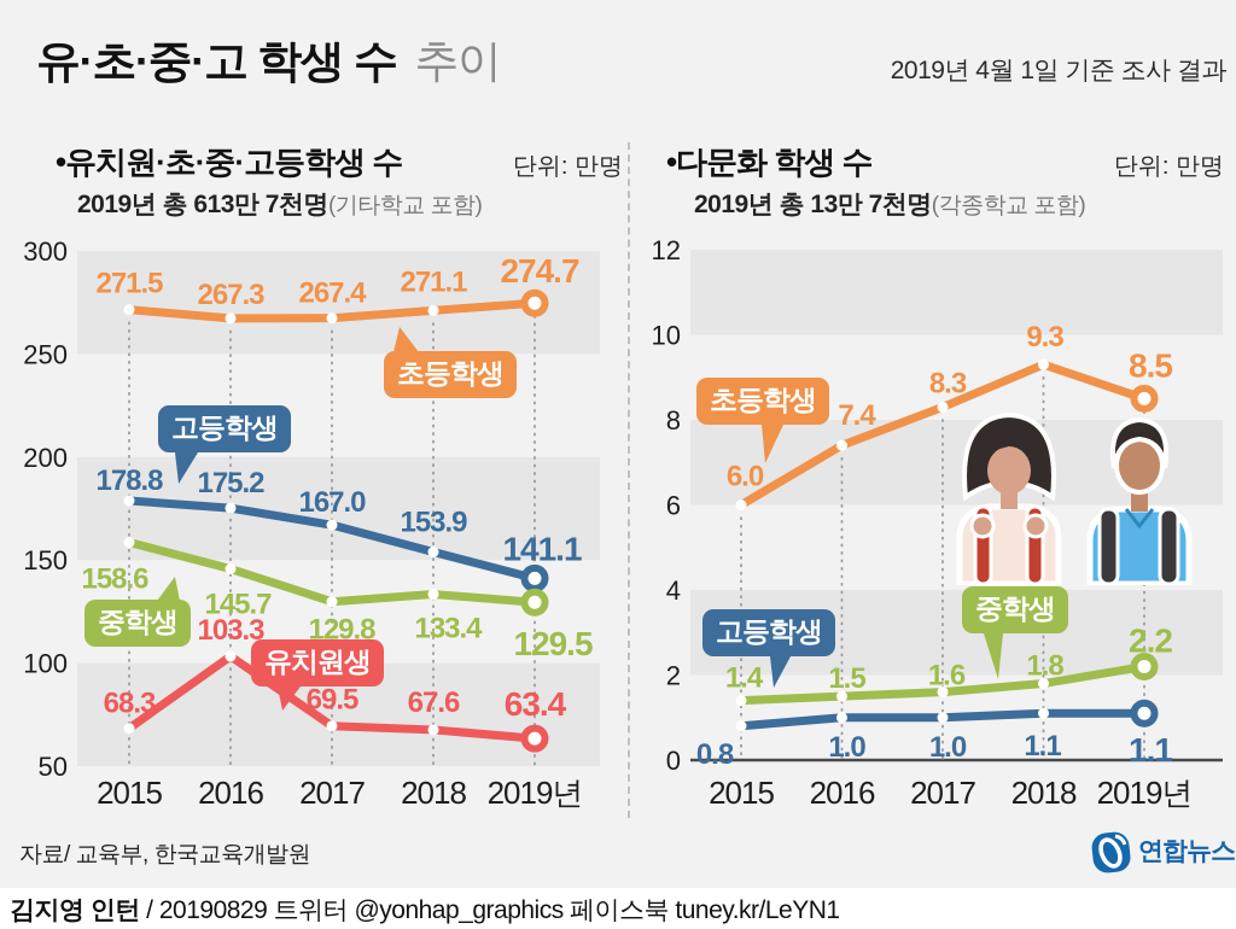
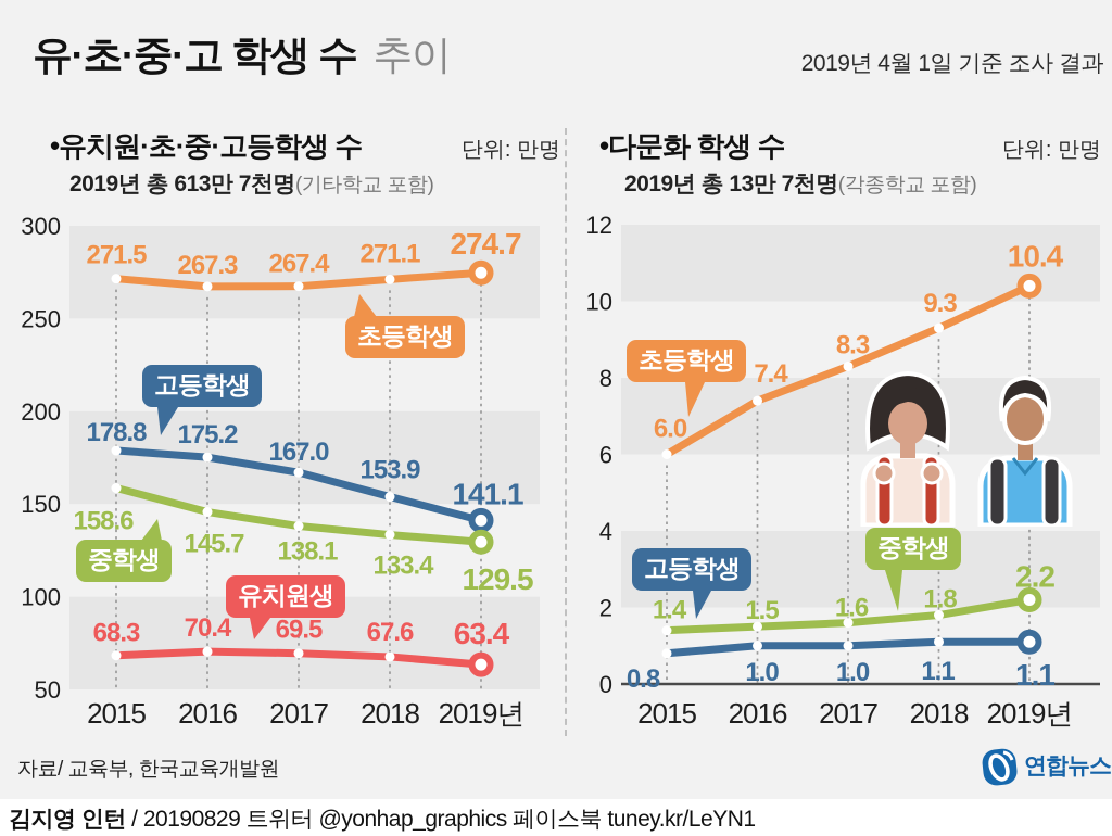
유치원·초·중·고등학생 수/유치원생/2016: 103.3 -> 70.4
유치원·초·중·고등학생 수/중학생/2017: 129.8 -> 138.1
다문화 학생 수/초등학생/2019년: 8.5 -> 10.4
